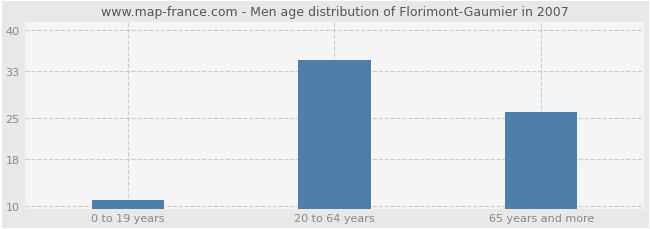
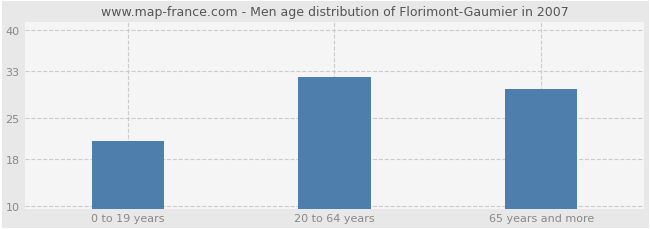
0 to 19 years: 11 -> 21
20 to 64 years: 35 -> 32
65 years and more: 26 -> 30
